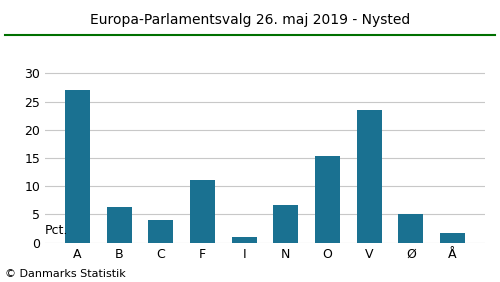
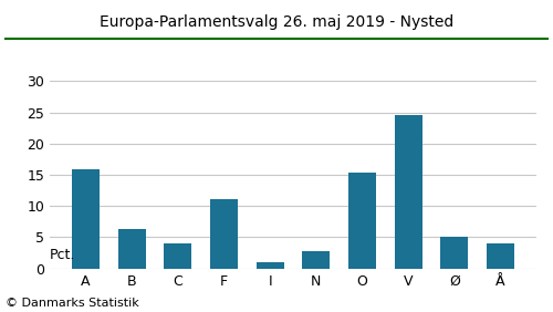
A: 27.0 -> 15.8
N: 6.7 -> 2.8
V: 23.5 -> 24.6
Å: 1.7 -> 4.0
